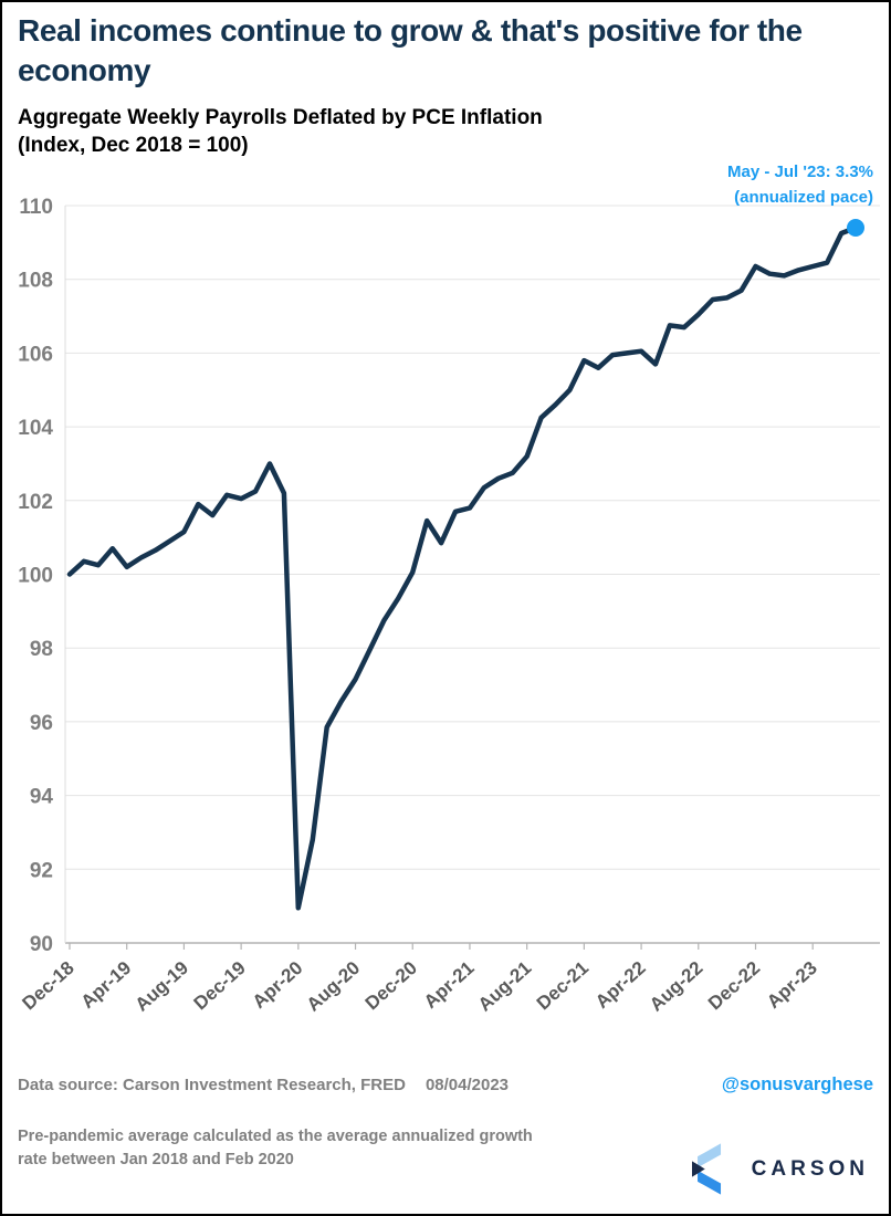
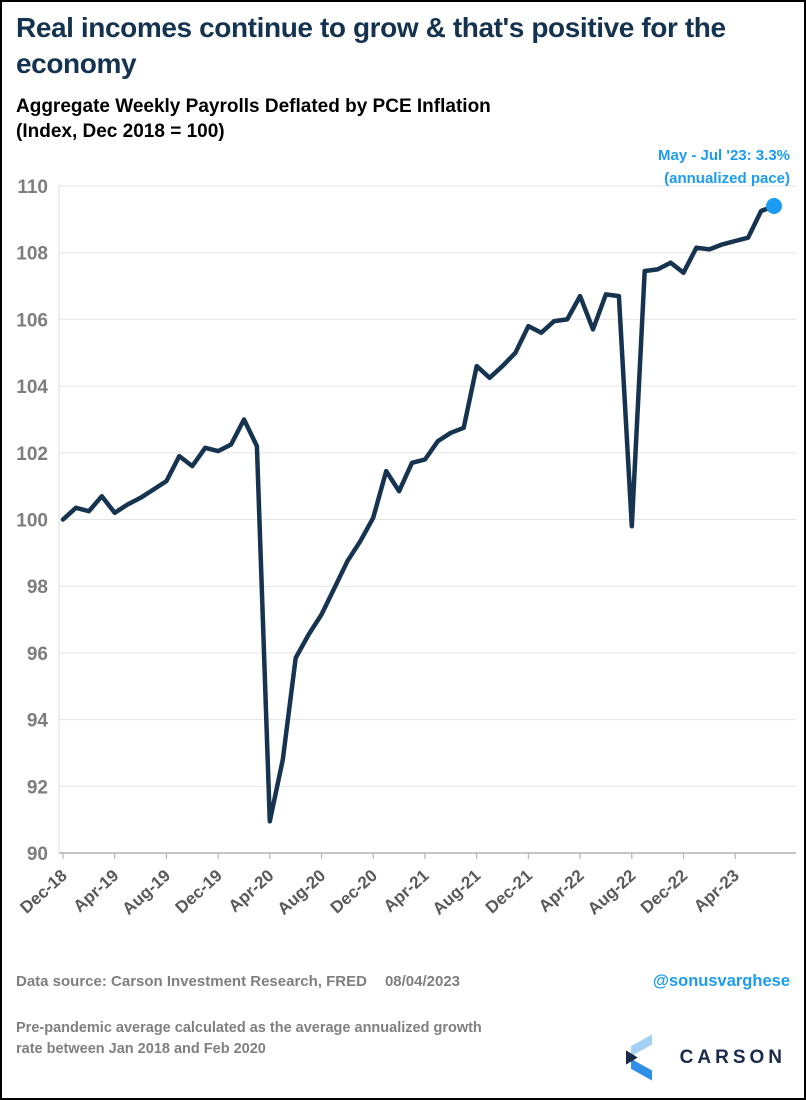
Aug-21: 103.2 -> 104.6
Apr-22: 106.0 -> 106.7
Aug-22: 107.0 -> 99.8
Dec-22: 108.3 -> 107.4
